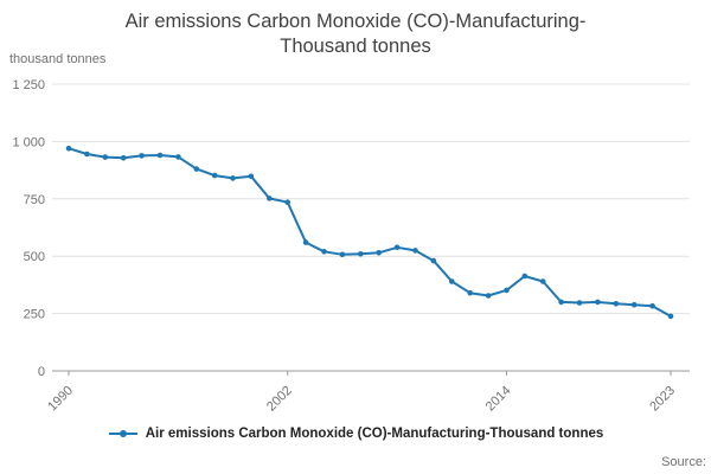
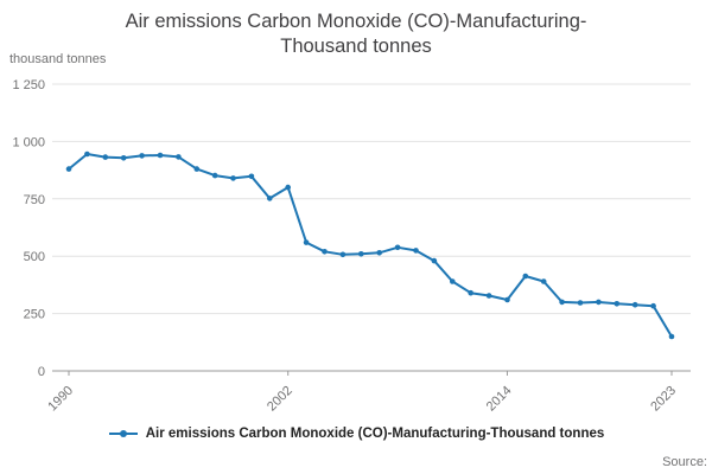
1990: 970 -> 880
2002: 740 -> 800
2014: 350 -> 310
2023: 240 -> 150
